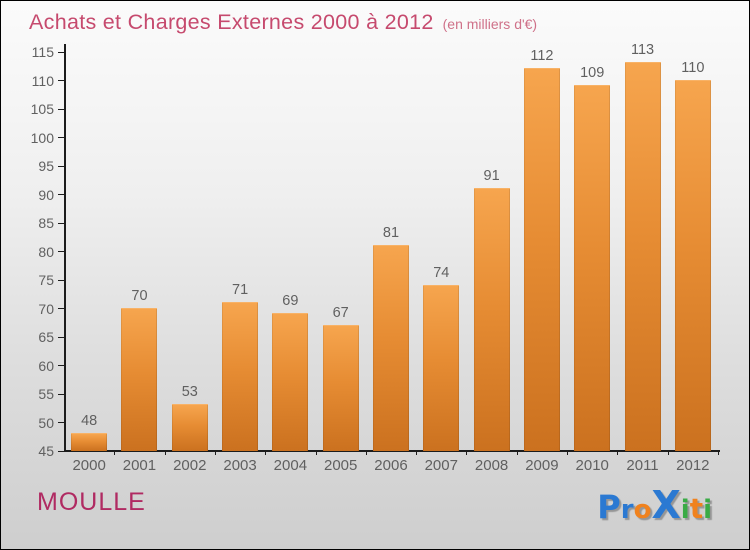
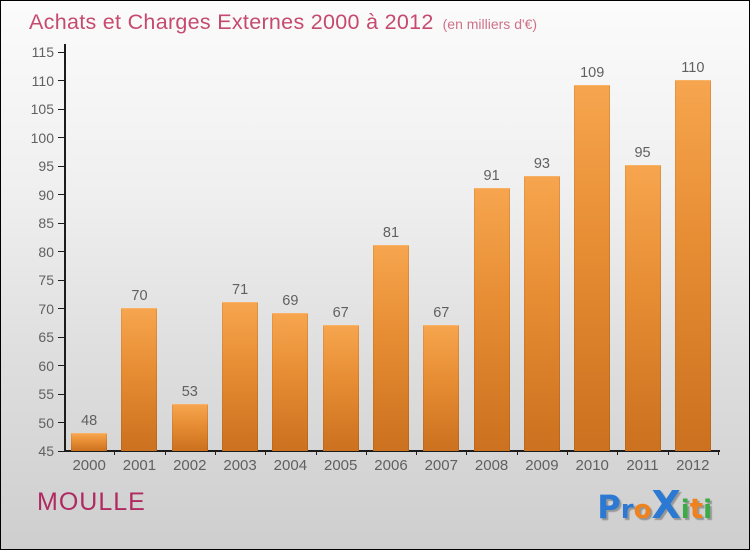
2007: 74 -> 67
2009: 112 -> 93
2011: 113 -> 95
